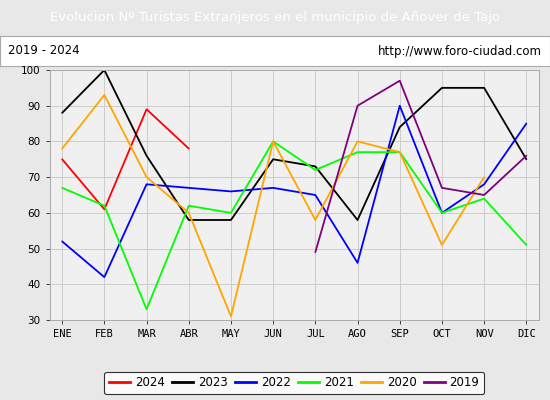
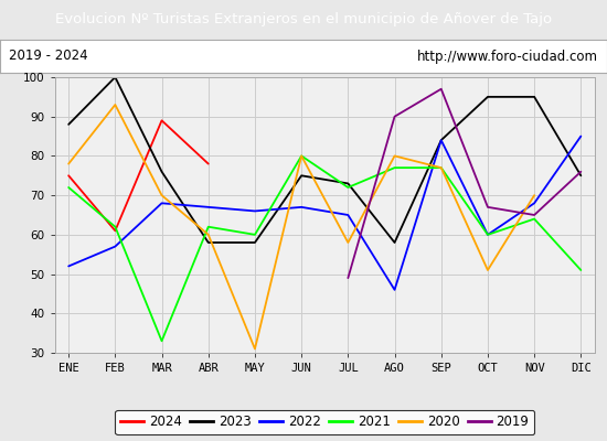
2021/ENE: 67 -> 72
2022/FEB: 42 -> 57
2022/SEP: 90 -> 84
